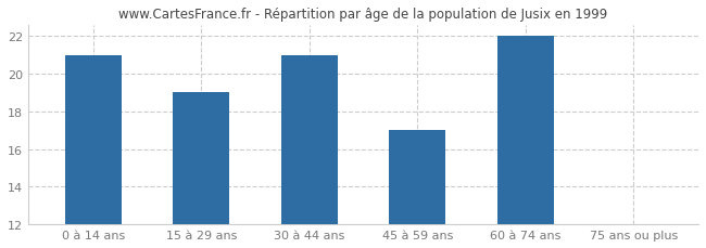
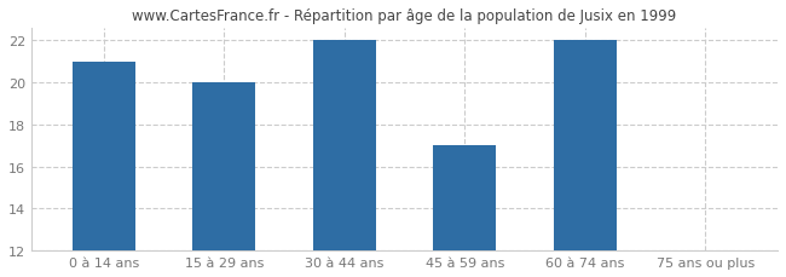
15 à 29 ans: 19 -> 20
30 à 44 ans: 21 -> 22
